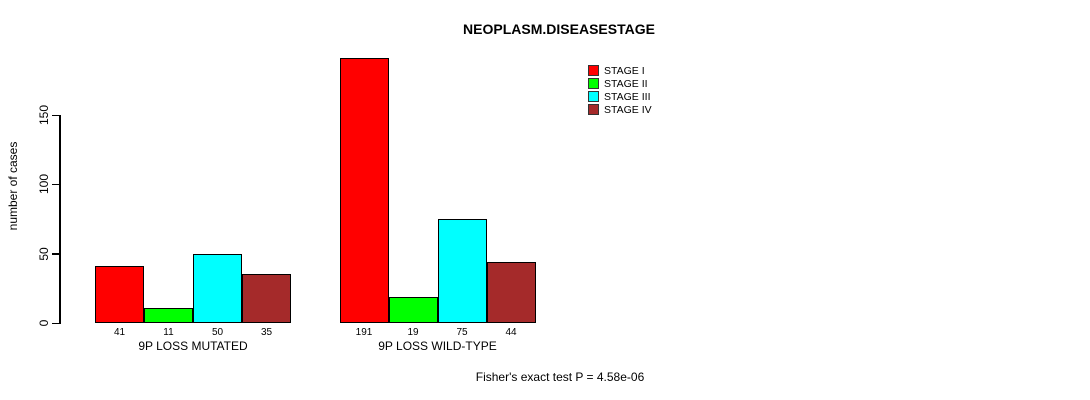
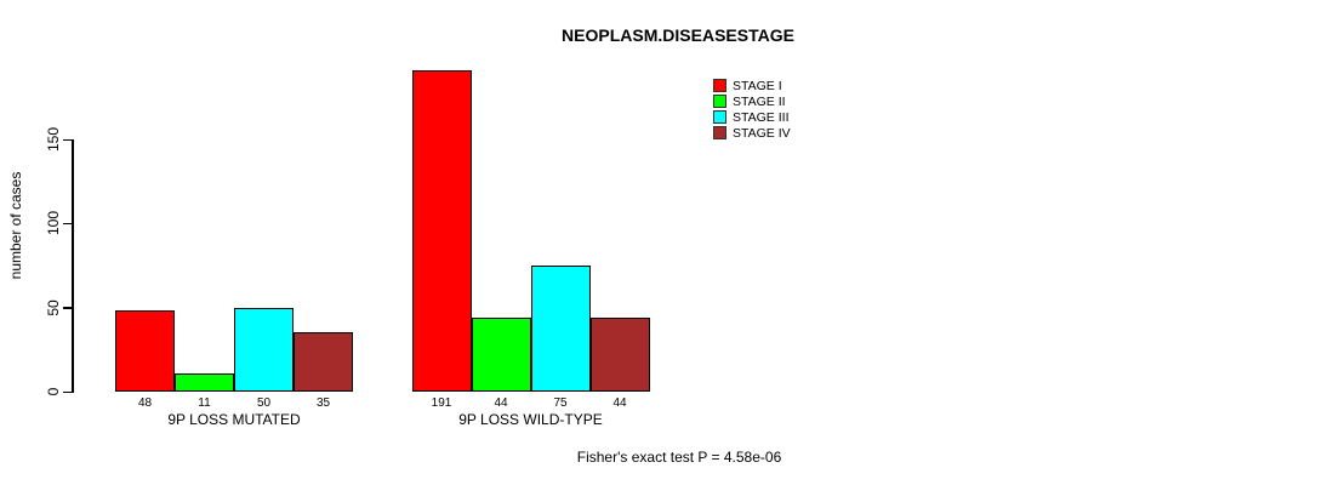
STAGE I/9P LOSS MUTATED: 41 -> 48
STAGE II/9P LOSS WILD-TYPE: 19 -> 44
